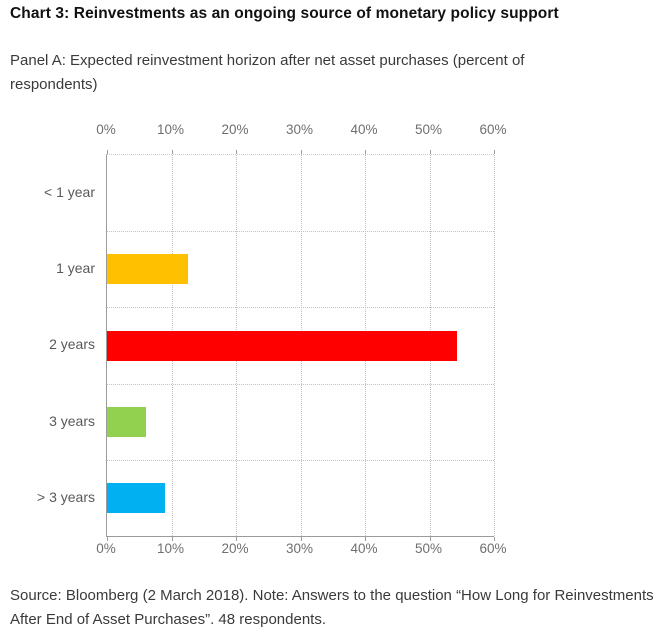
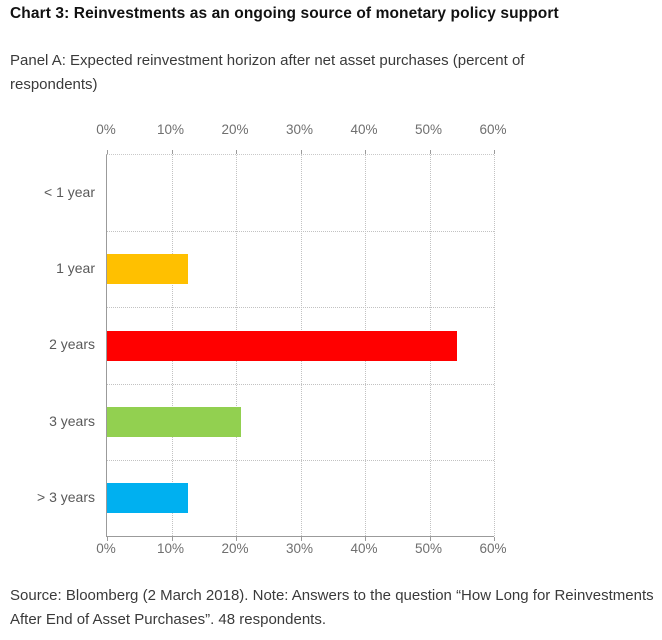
3 years: 6% -> 21%
> 3 years: 9% -> 12%
